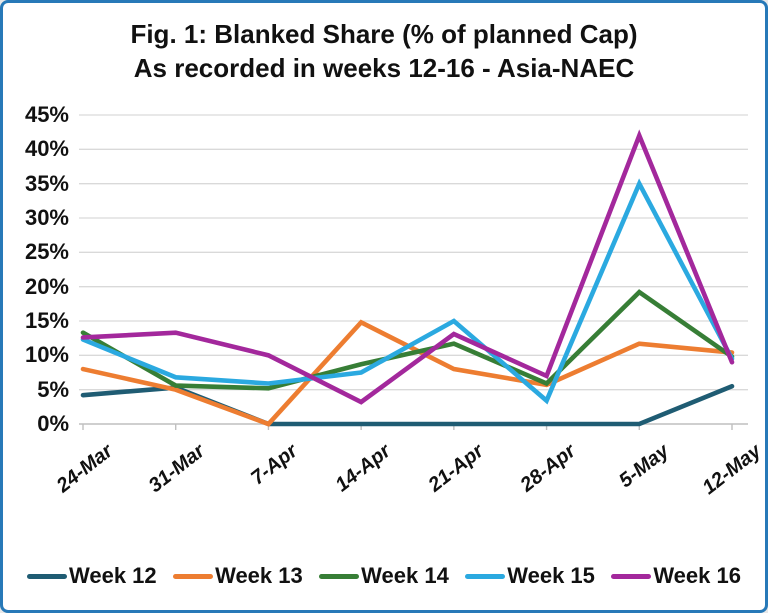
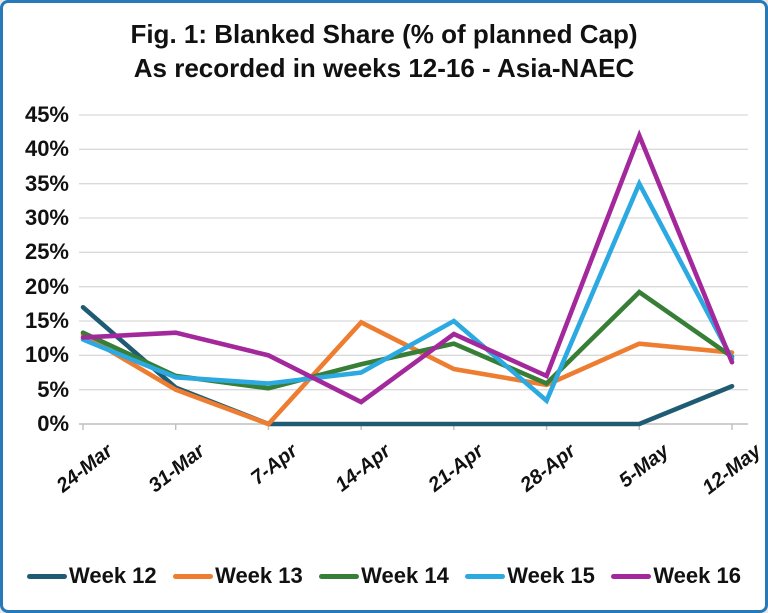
Week 12/24-Mar: 4% -> 17%
Week 13/24-Mar: 8% -> 13%
Week 14/31-Mar: 6% -> 7%
